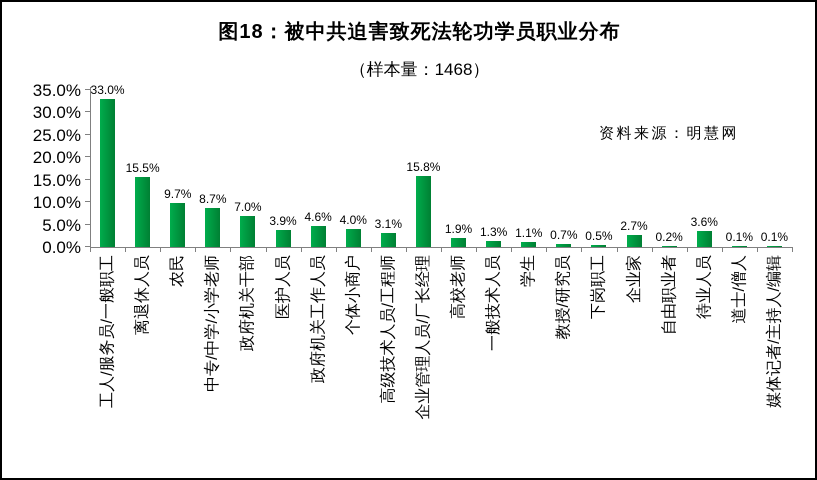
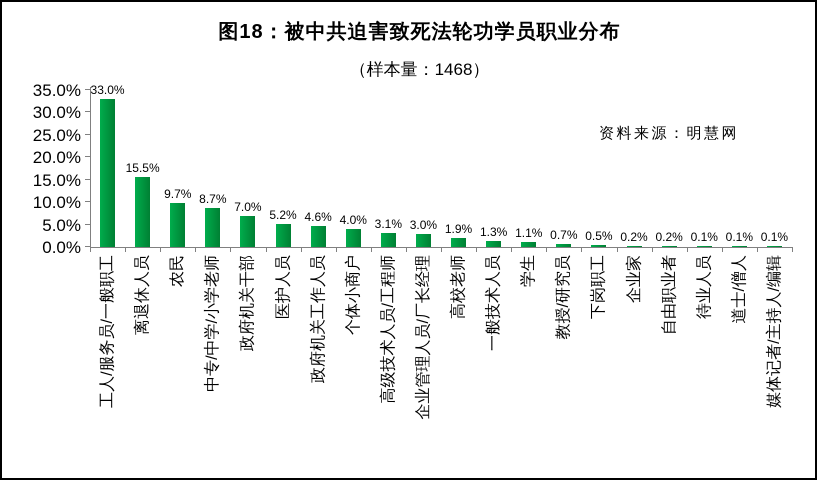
医护人员: 3.9% -> 5.2%
企业管理人员/厂长经理: 15.8% -> 3.0%
企业家: 2.7% -> 0.2%
待业人员: 3.6% -> 0.1%
